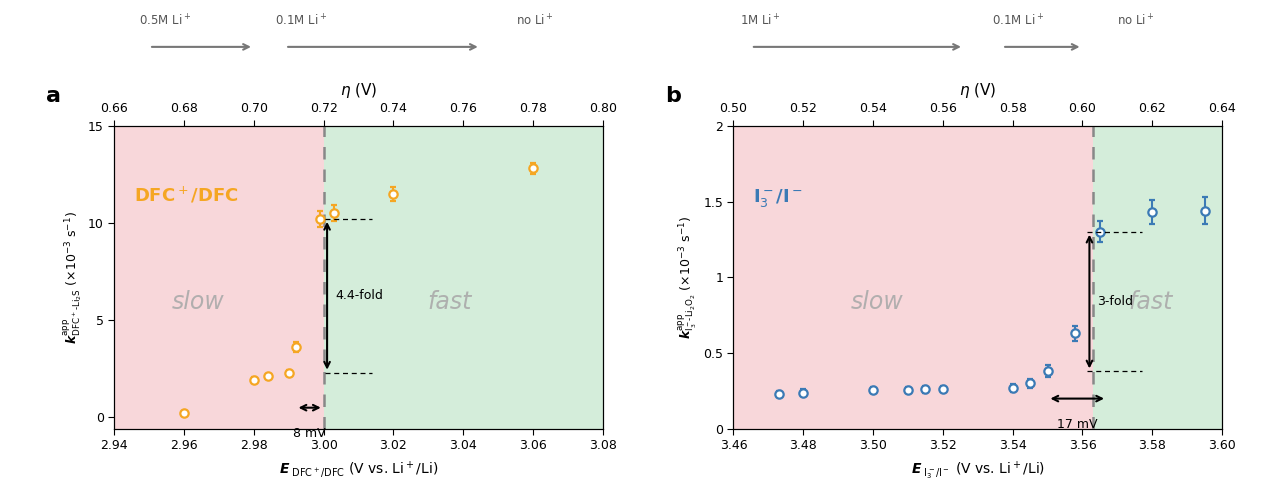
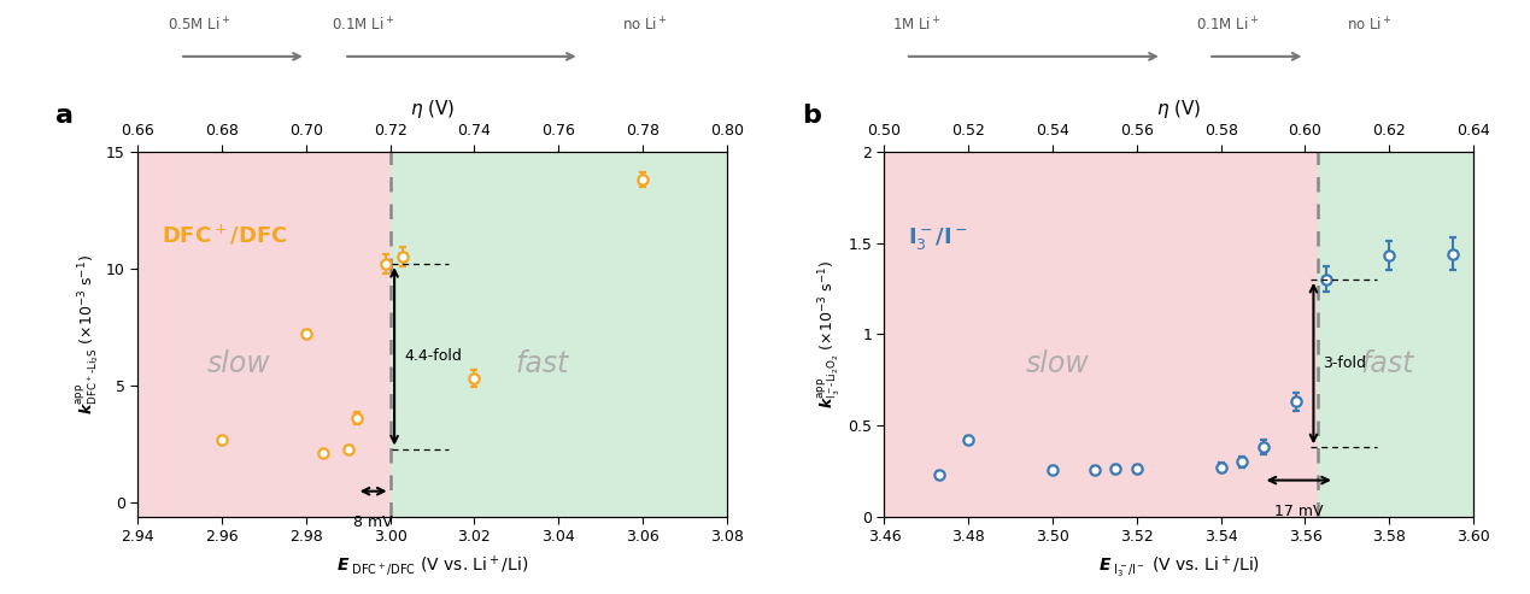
2.96: 0.2 -> 2.7
2.98: 1.9 -> 7.2
3.02: 11.5 -> 5.3
3.06: 12.8 -> 13.8
3.48: 0.24 -> 0.42
